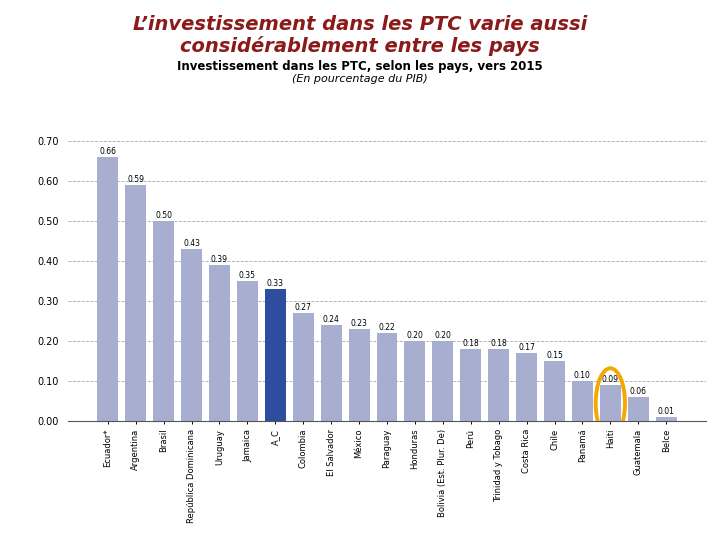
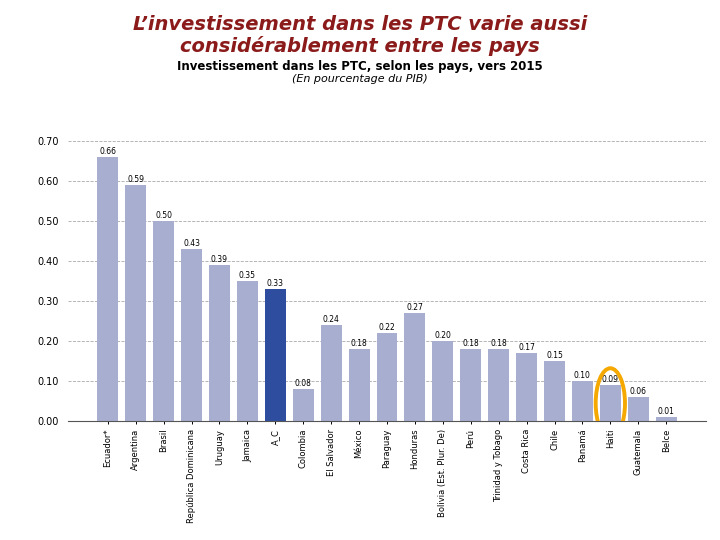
Colombia: 0.27 -> 0.08
México: 0.23 -> 0.18
Honduras: 0.20 -> 0.27
